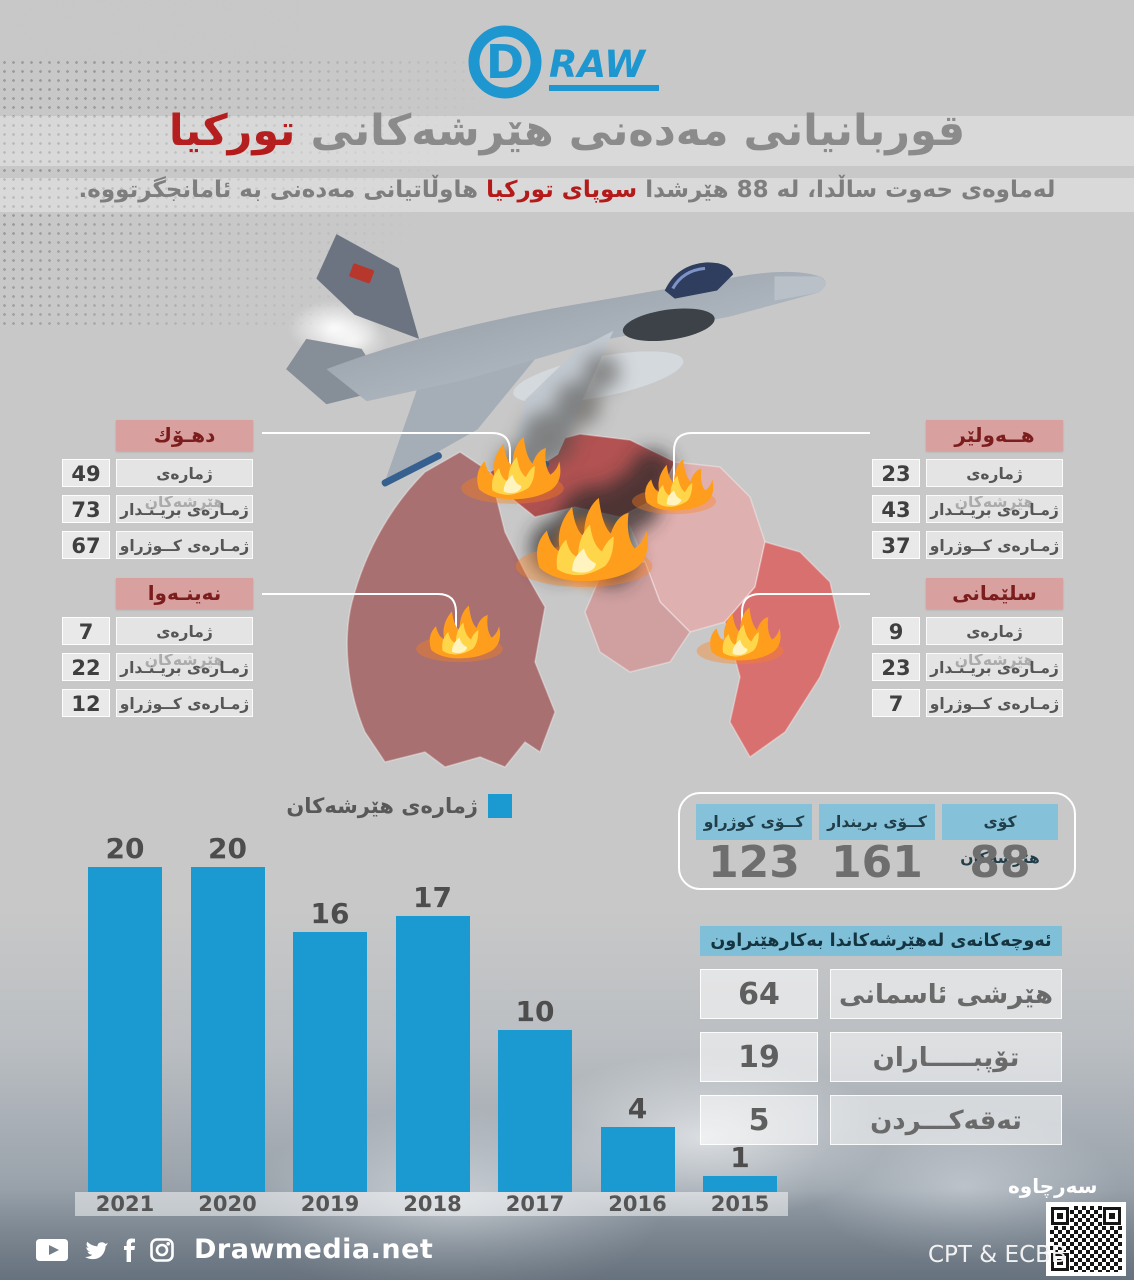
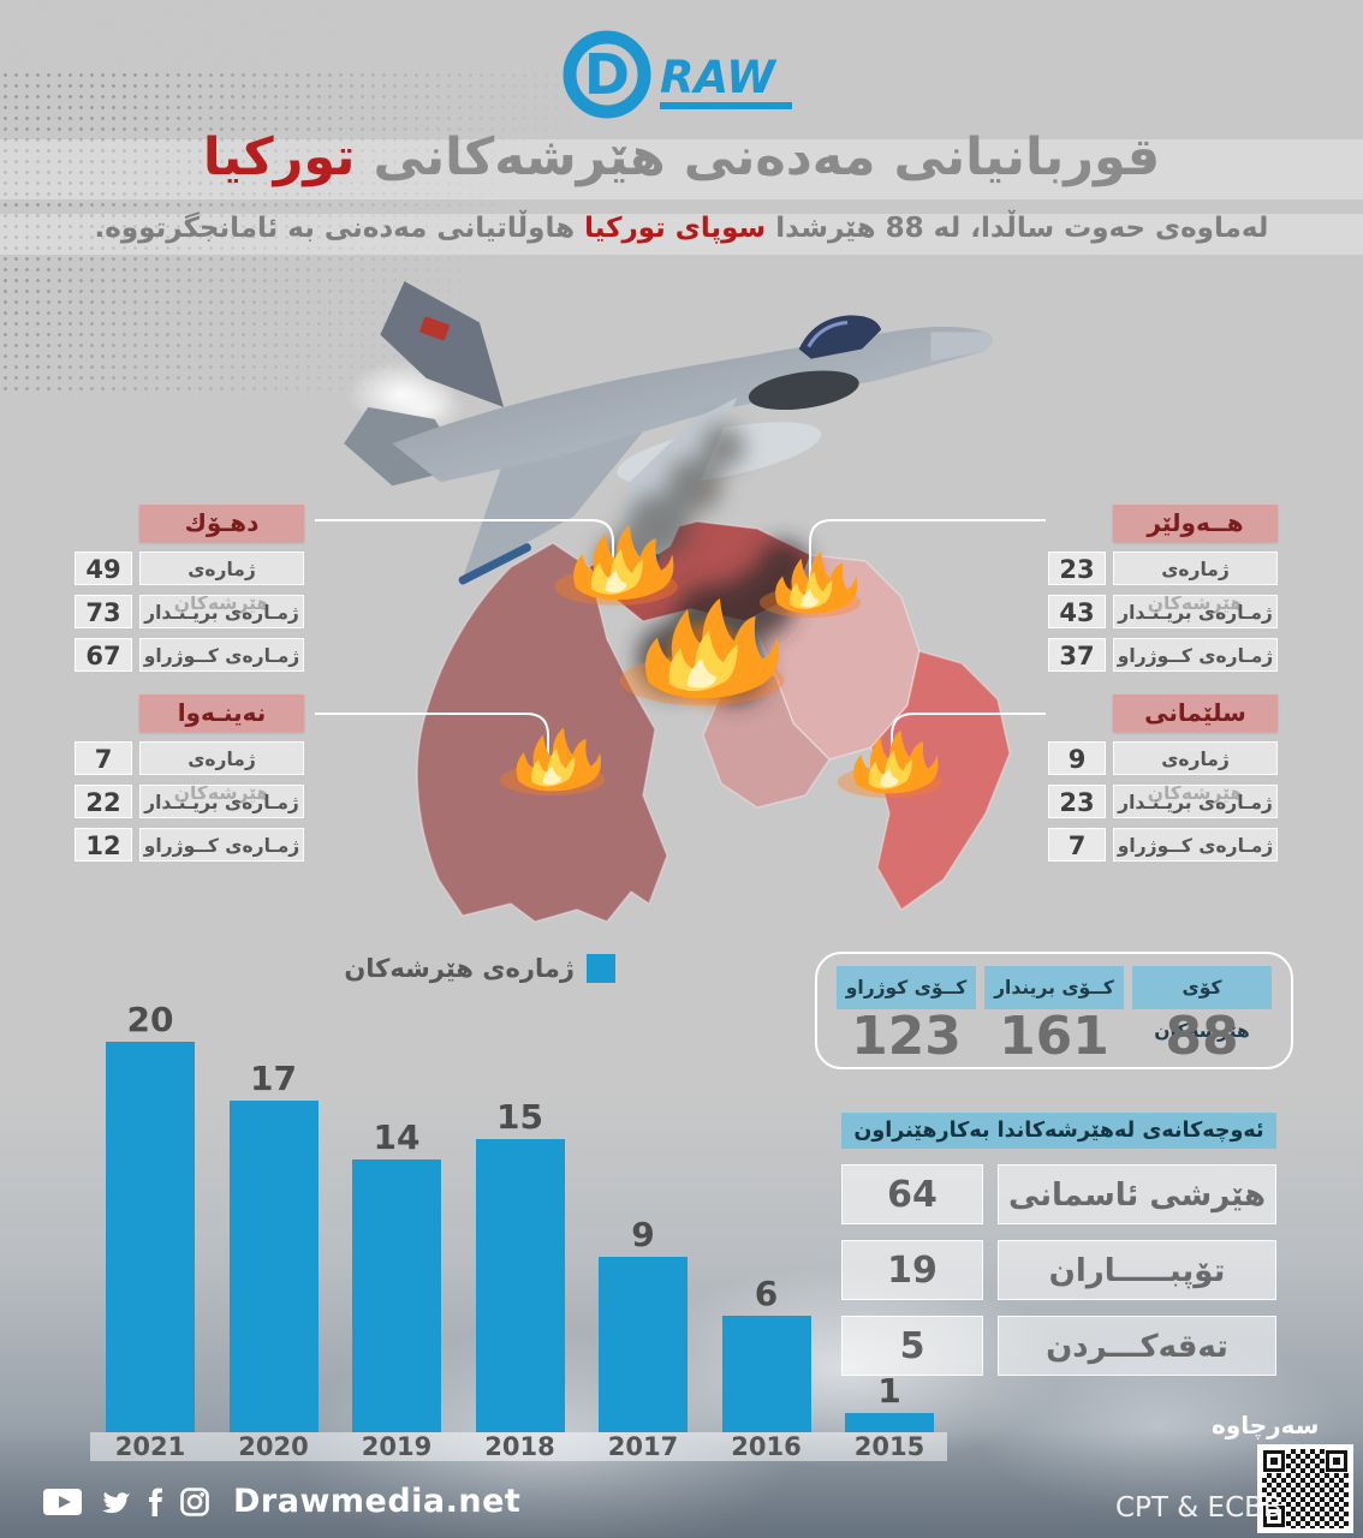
2020: 20 -> 17
2019: 16 -> 14
2018: 17 -> 15
2017: 10 -> 9
2016: 4 -> 6
